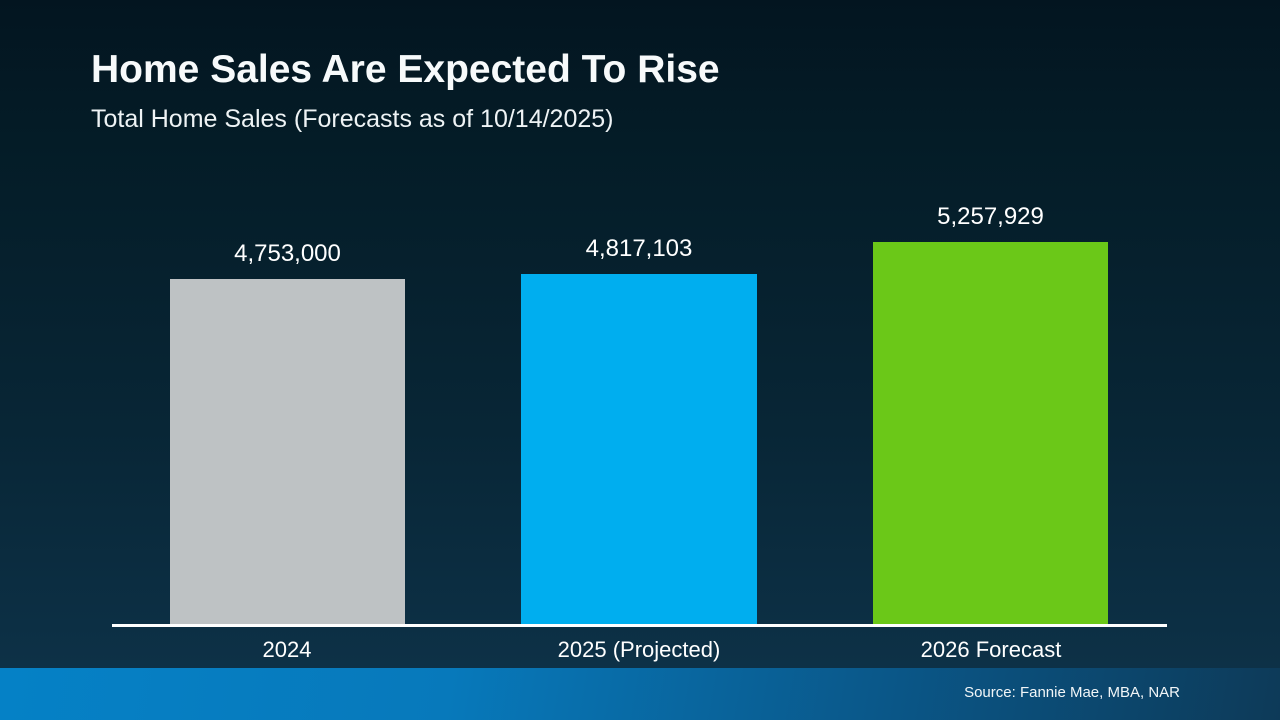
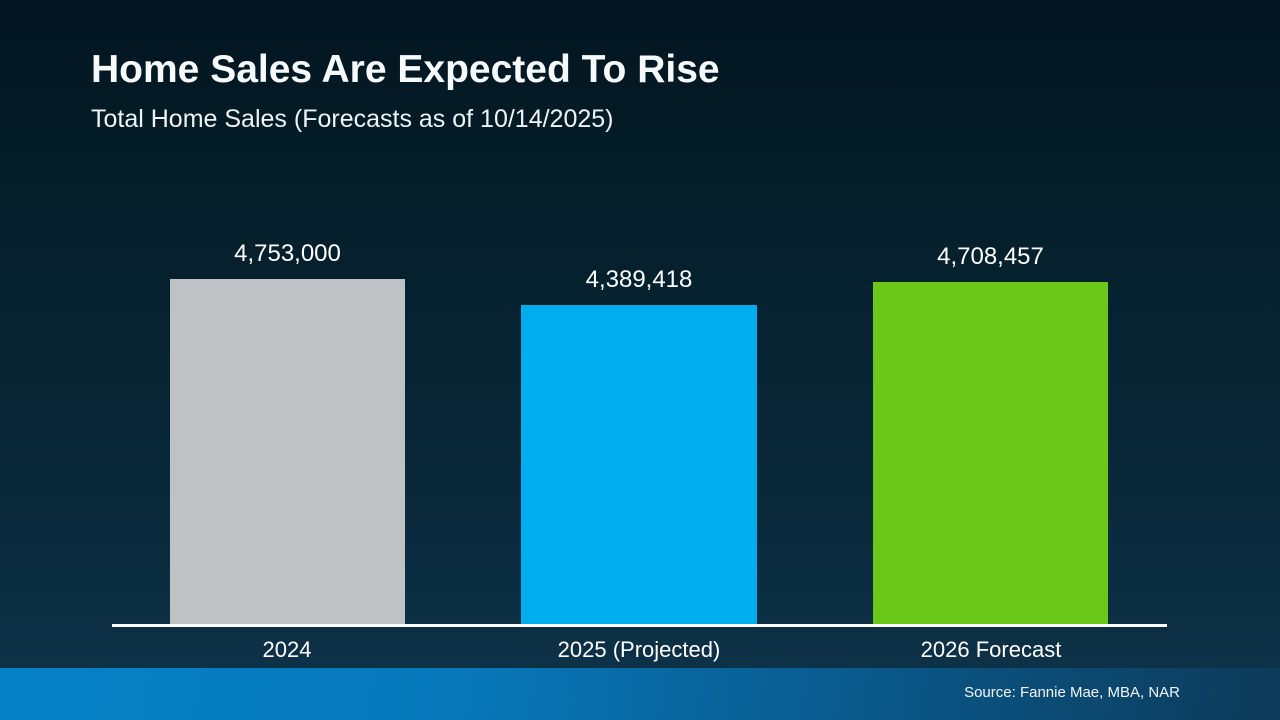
2025 (Projected): 4,817,103 -> 4,389,418
2026 Forecast: 5,257,929 -> 4,708,457
